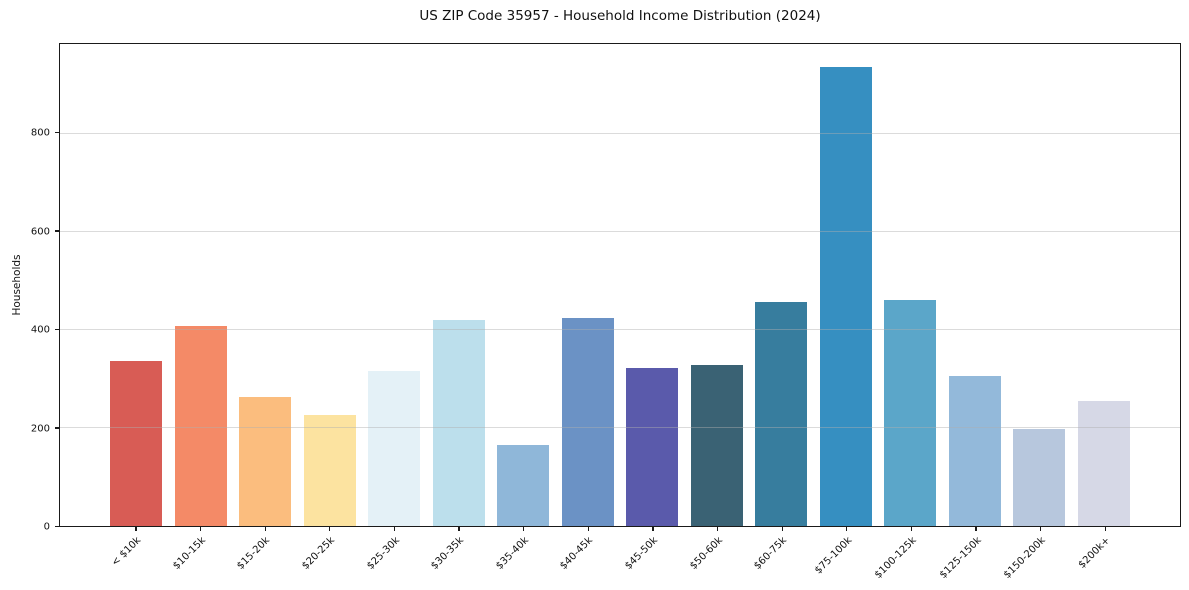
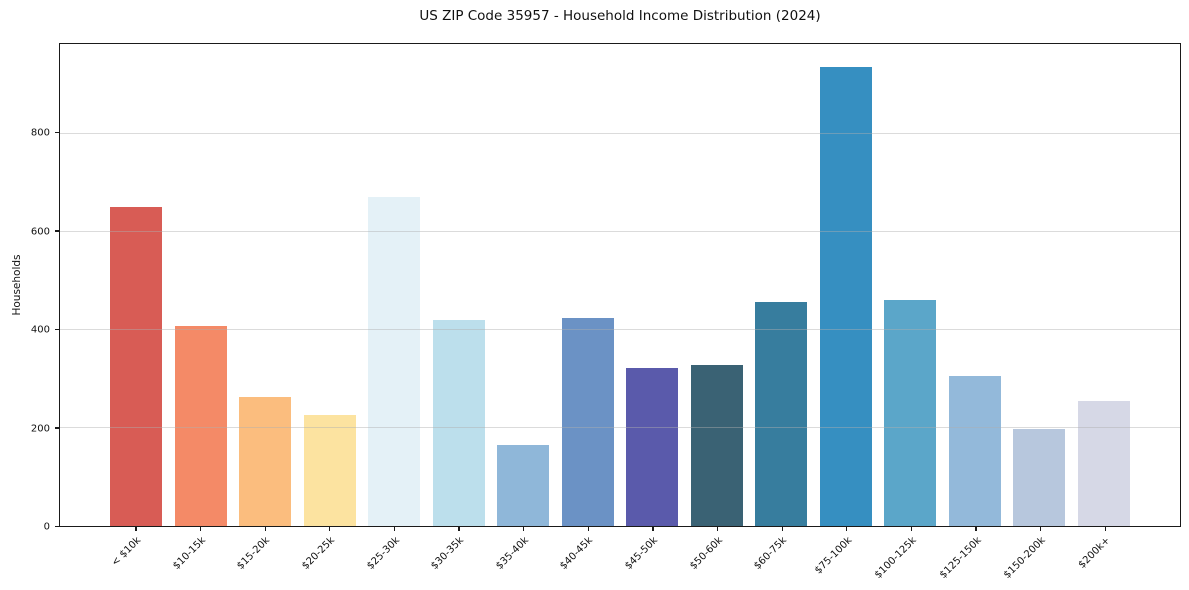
< $10k: 340 -> 650
$25-30k: 320 -> 670
